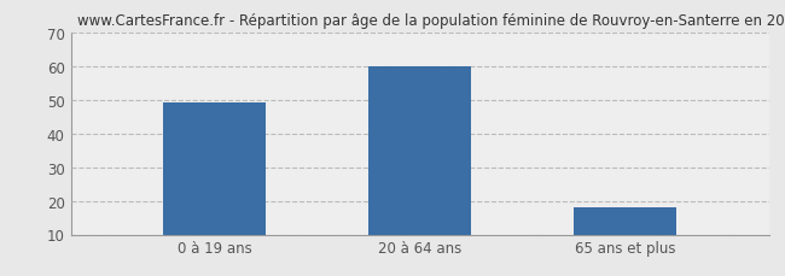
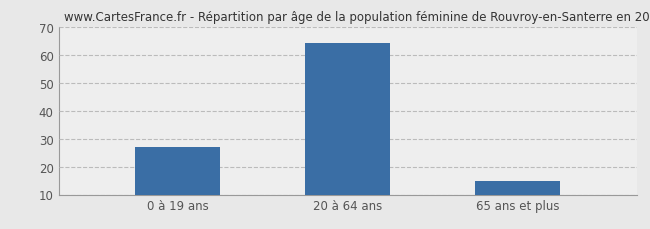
0 à 19 ans: 49 -> 27
20 à 64 ans: 60 -> 64
65 ans et plus: 18 -> 15
